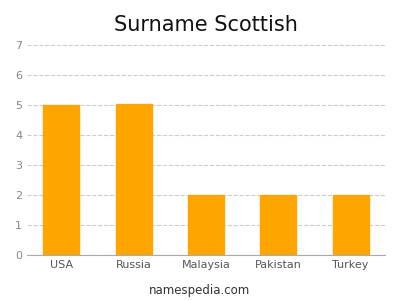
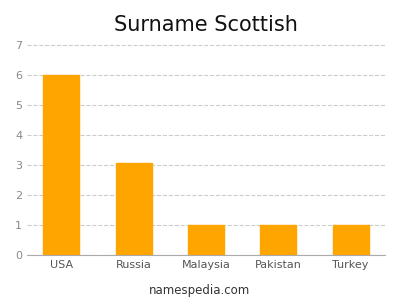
USA: 5.00 -> 6.00
Russia: 5.05 -> 3.07
Malaysia: 2.00 -> 1.00
Pakistan: 2.00 -> 1.00
Turkey: 2.00 -> 1.00
